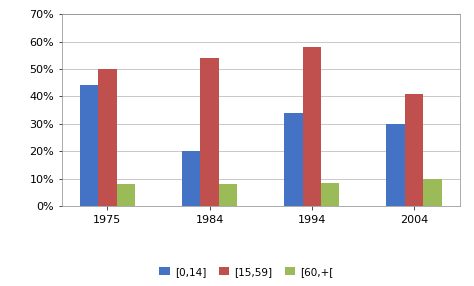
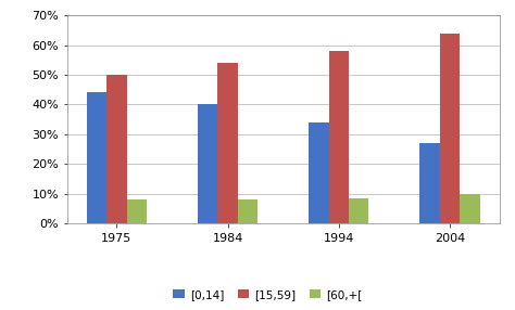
[0,14]/1984: 20% -> 40%
[0,14]/2004: 30% -> 27%
[15,59]/2004: 41% -> 64%
